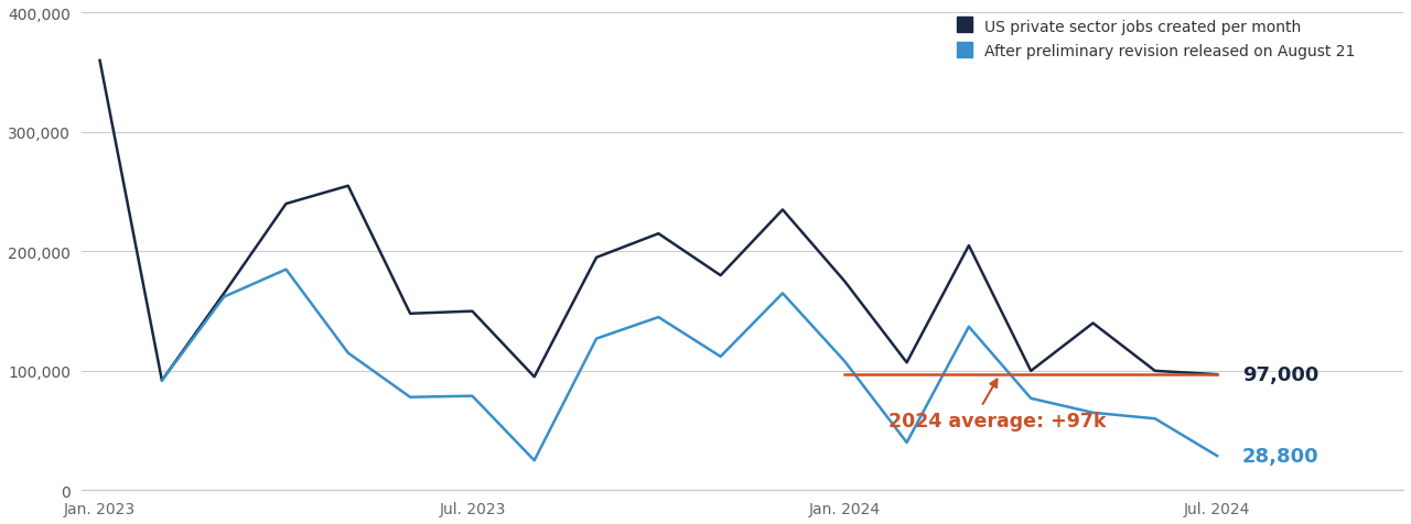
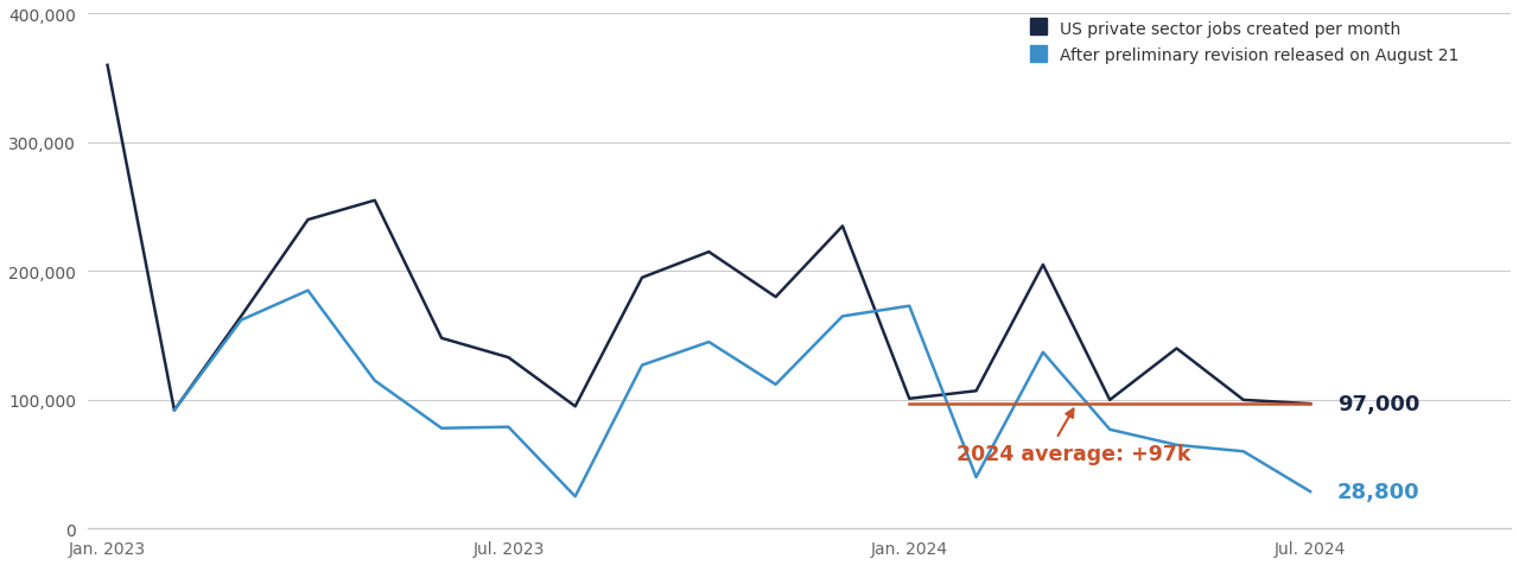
US private sector jobs created per month/Jul. 2023: 150,000 -> 133,000
US private sector jobs created per month/Jan. 2024: 175,000 -> 101,000
After preliminary revision released on August 21/Jan. 2024: 108,000 -> 173,000
